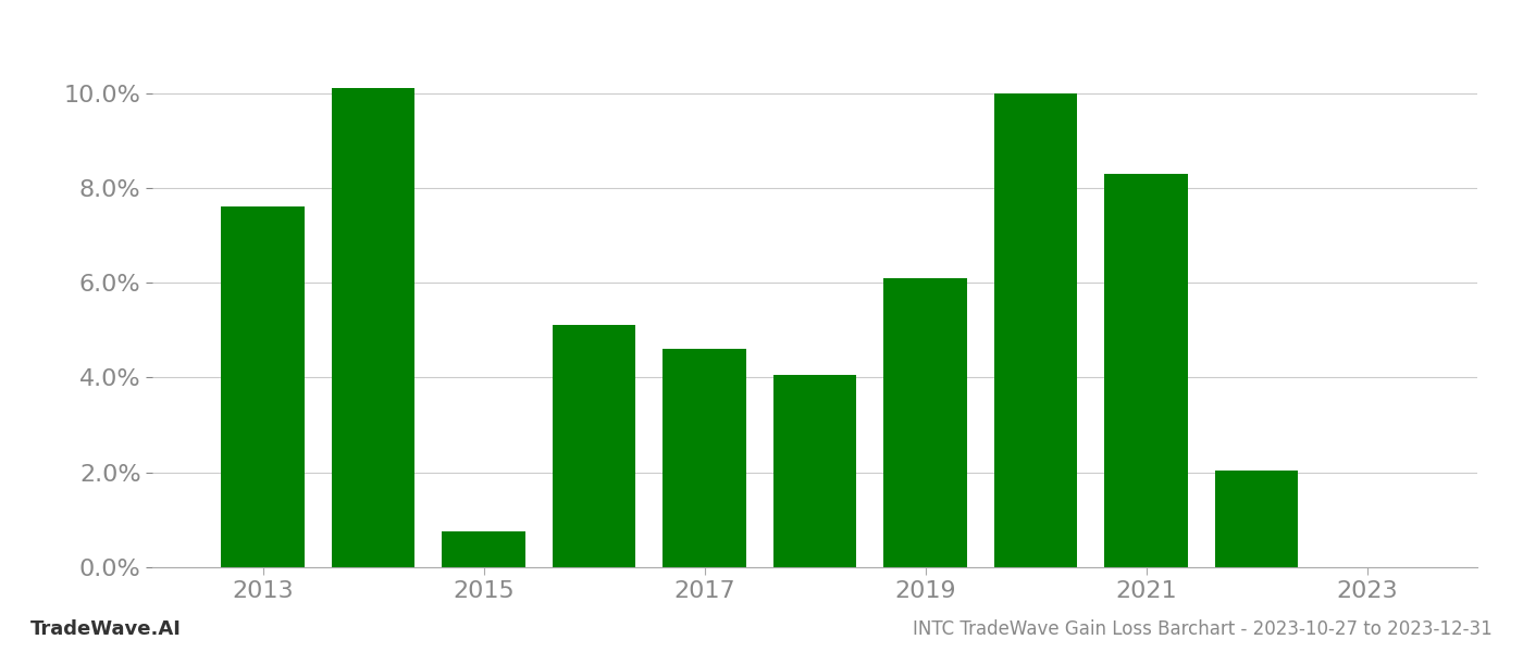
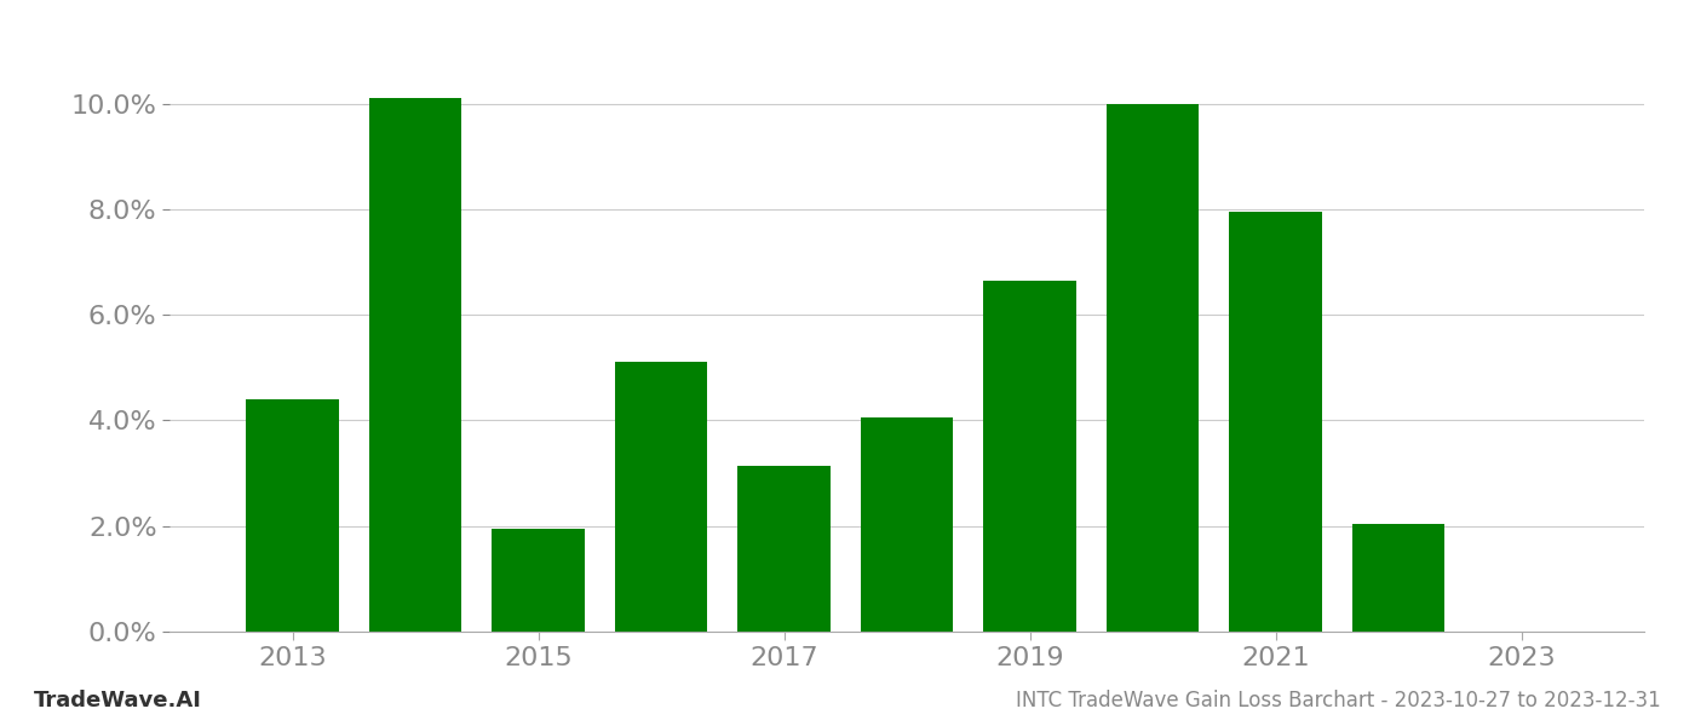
2013: 7.60% -> 4.40%
2015: 0.75% -> 1.95%
2017: 4.60% -> 3.15%
2019: 6.10% -> 6.65%
2021: 8.30% -> 7.95%
